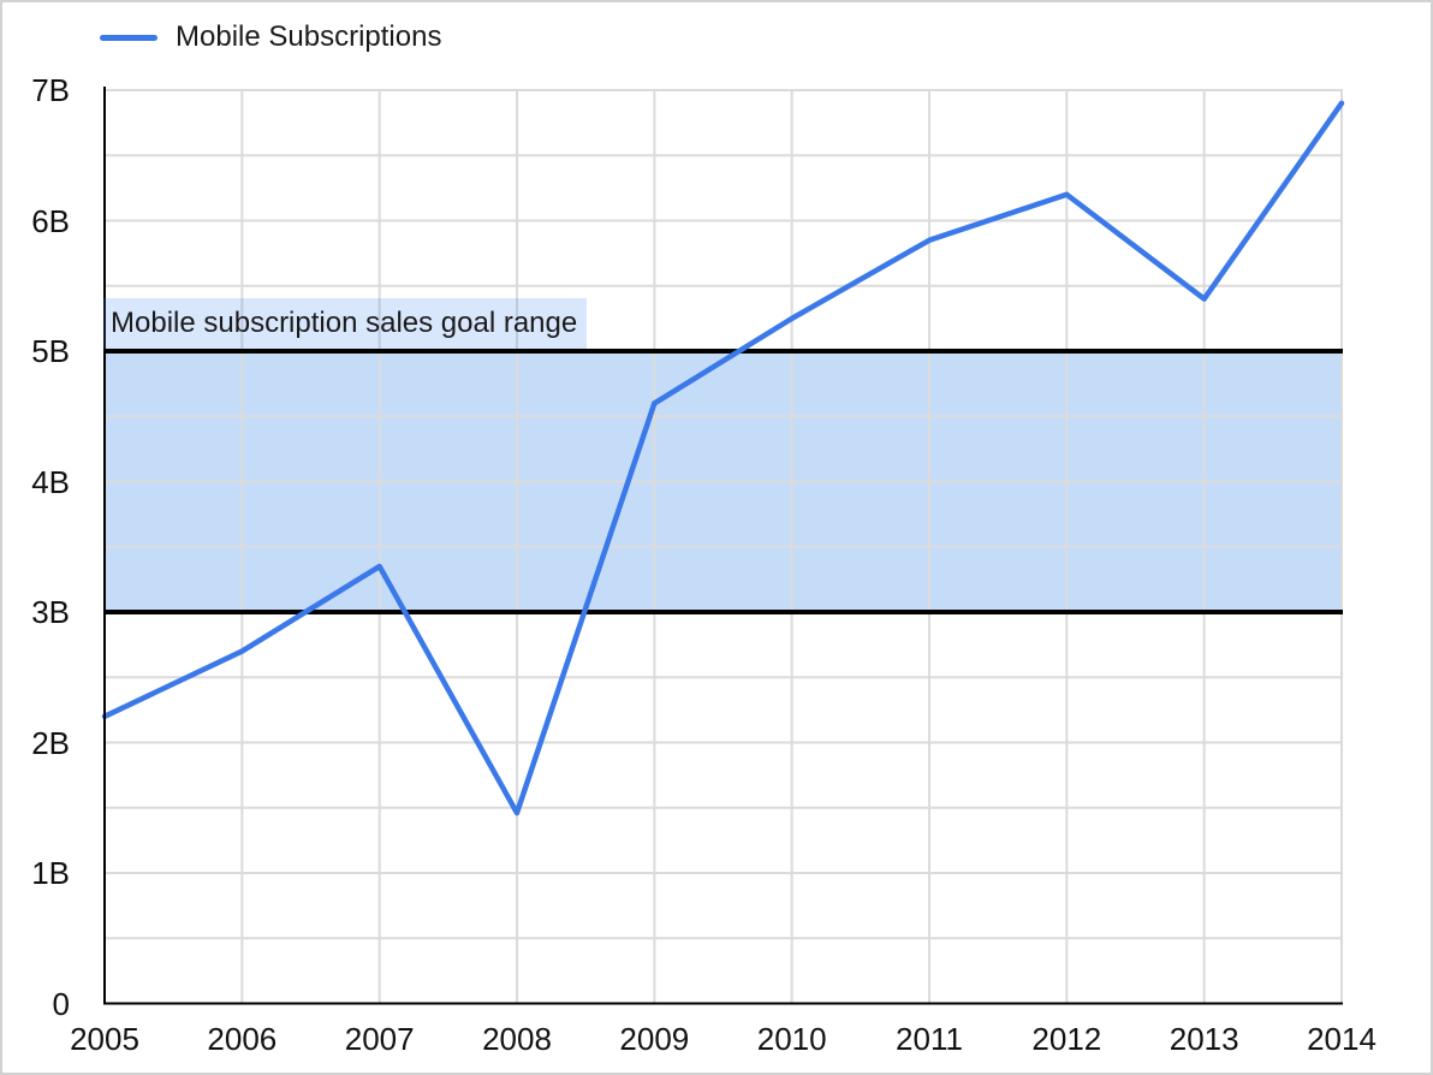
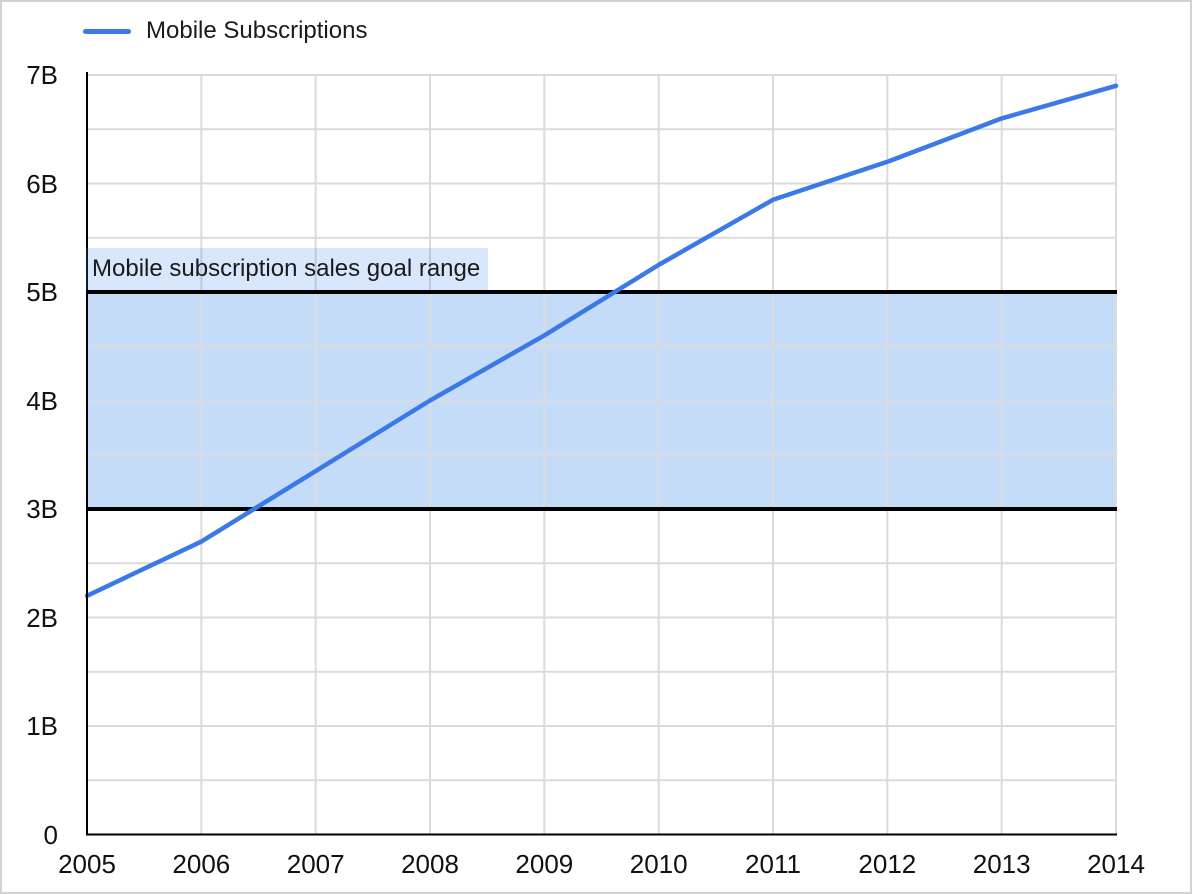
2008: 1.46B -> 4.00B
2013: 5.40B -> 6.60B
